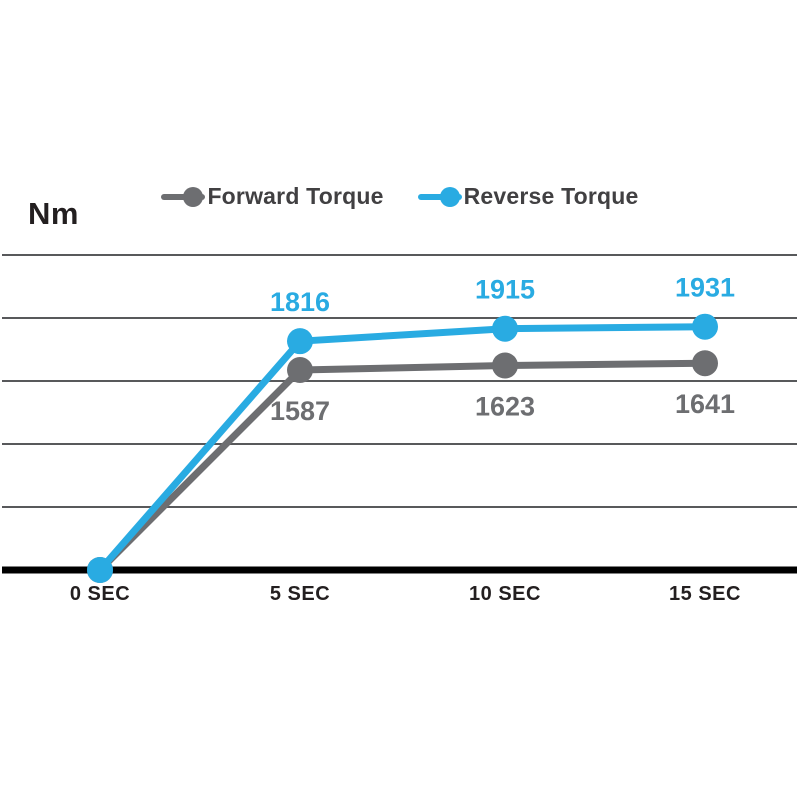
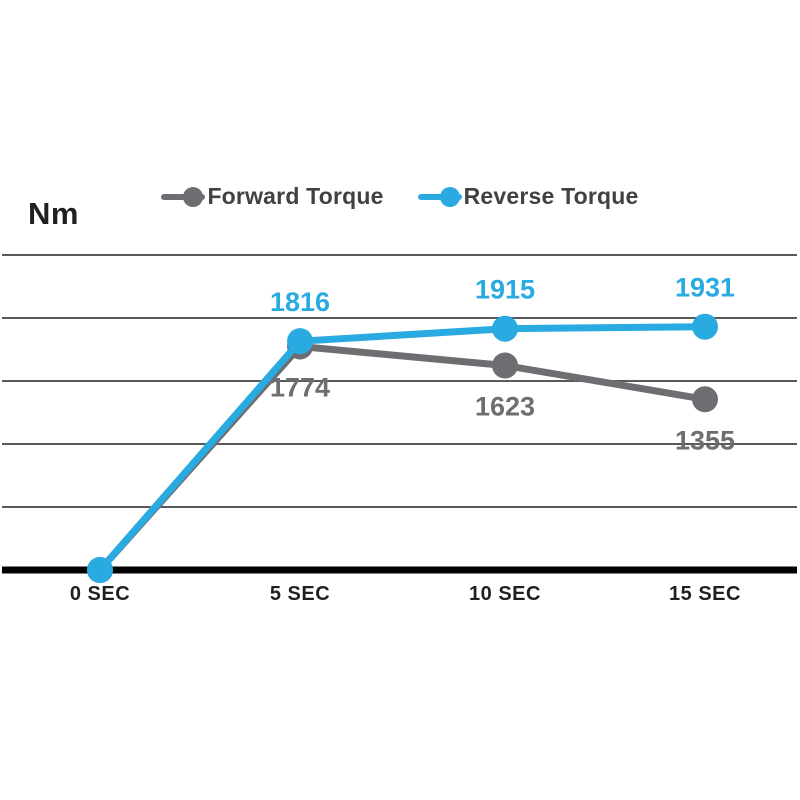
Forward Torque/5 SEC: 1587 -> 1774
Forward Torque/15 SEC: 1641 -> 1355
